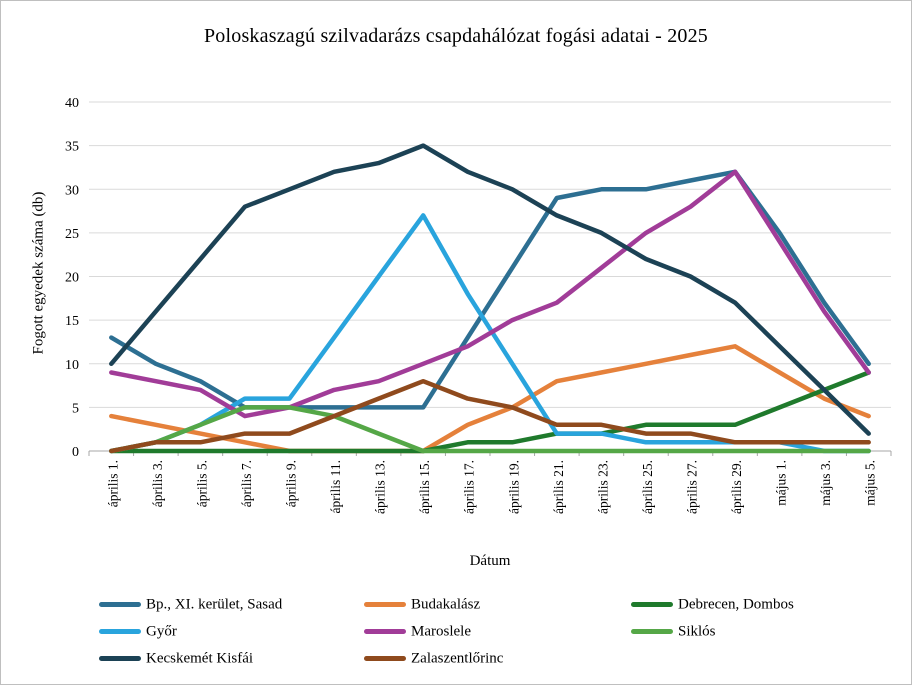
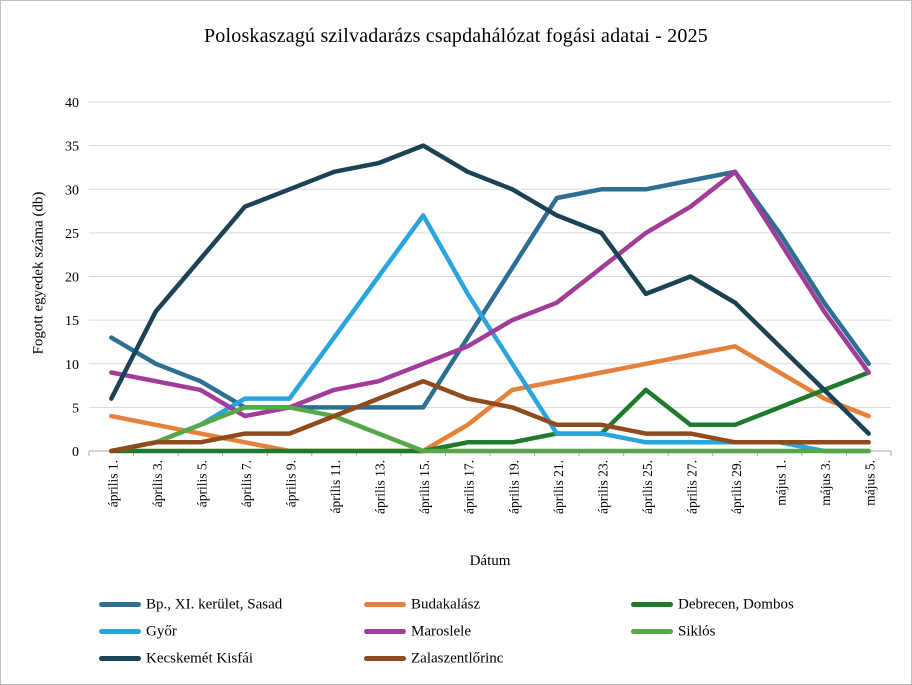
Kecskemét Kisfái/április 1.: 10 -> 6
Budakalász/április 19.: 5 -> 7
Debrecen, Dombos/április 25.: 3 -> 7
Kecskemét Kisfái/április 25.: 22 -> 18
